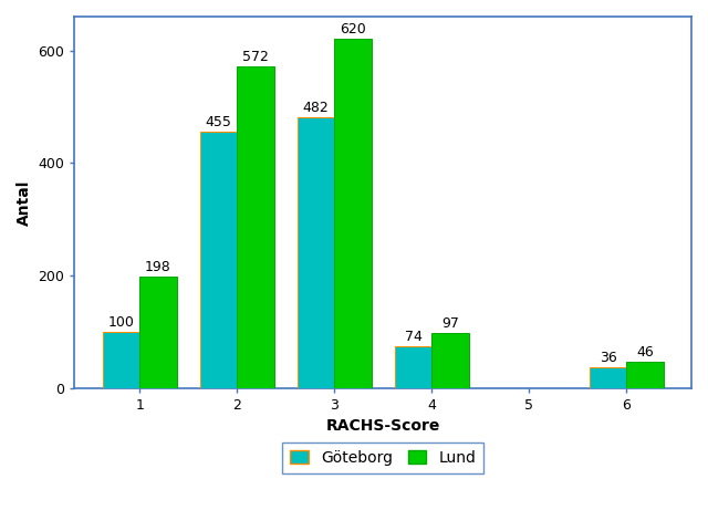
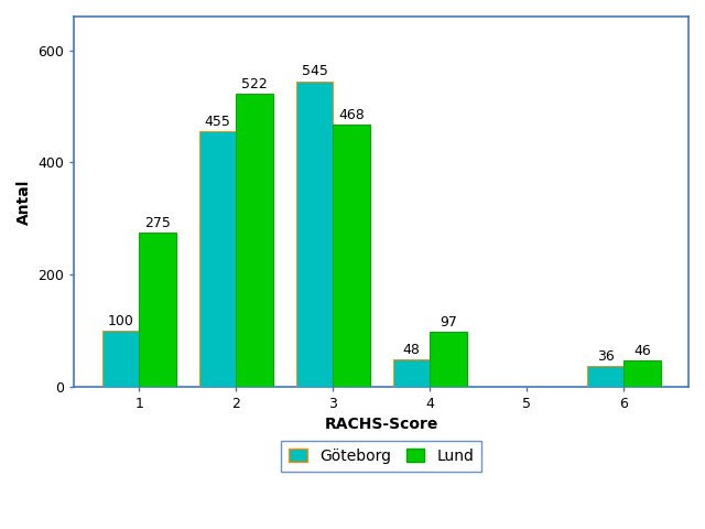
Lund/1: 198 -> 275
Lund/2: 572 -> 522
Göteborg/3: 482 -> 545
Lund/3: 620 -> 468
Göteborg/4: 74 -> 48
